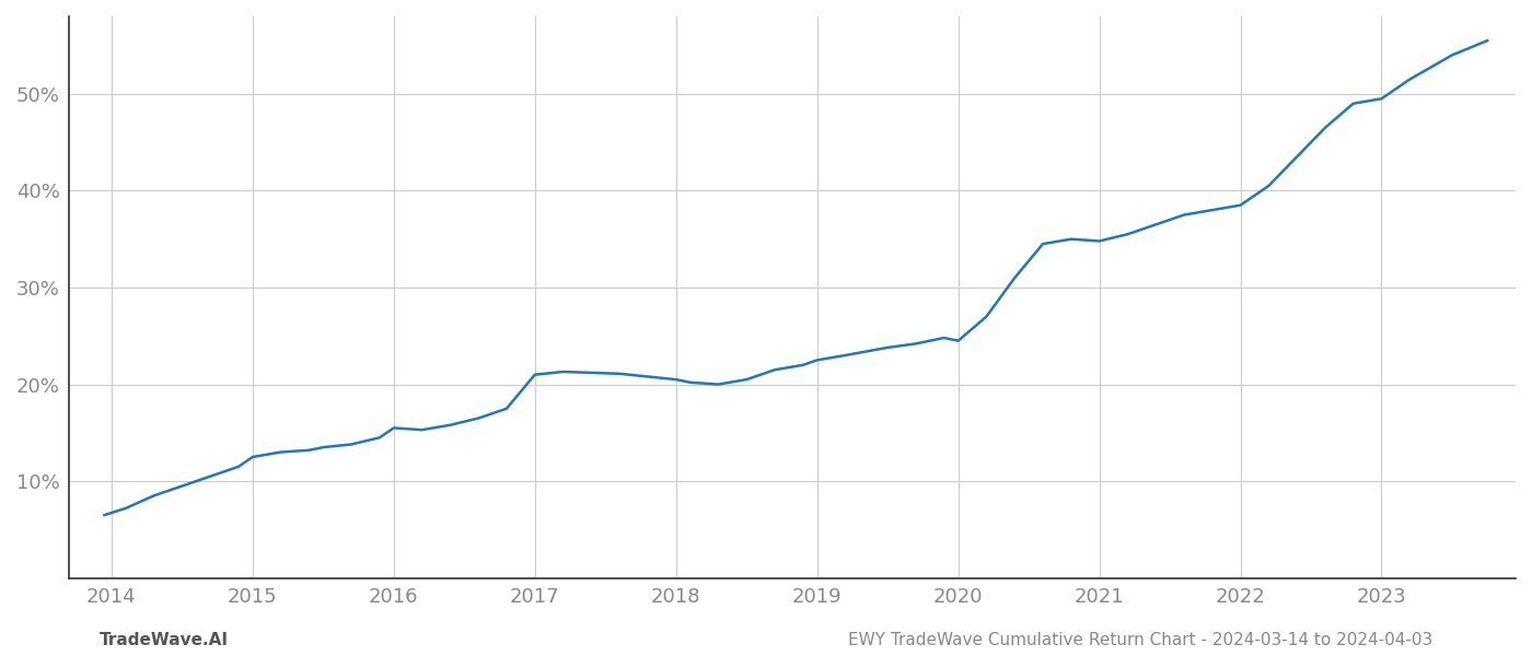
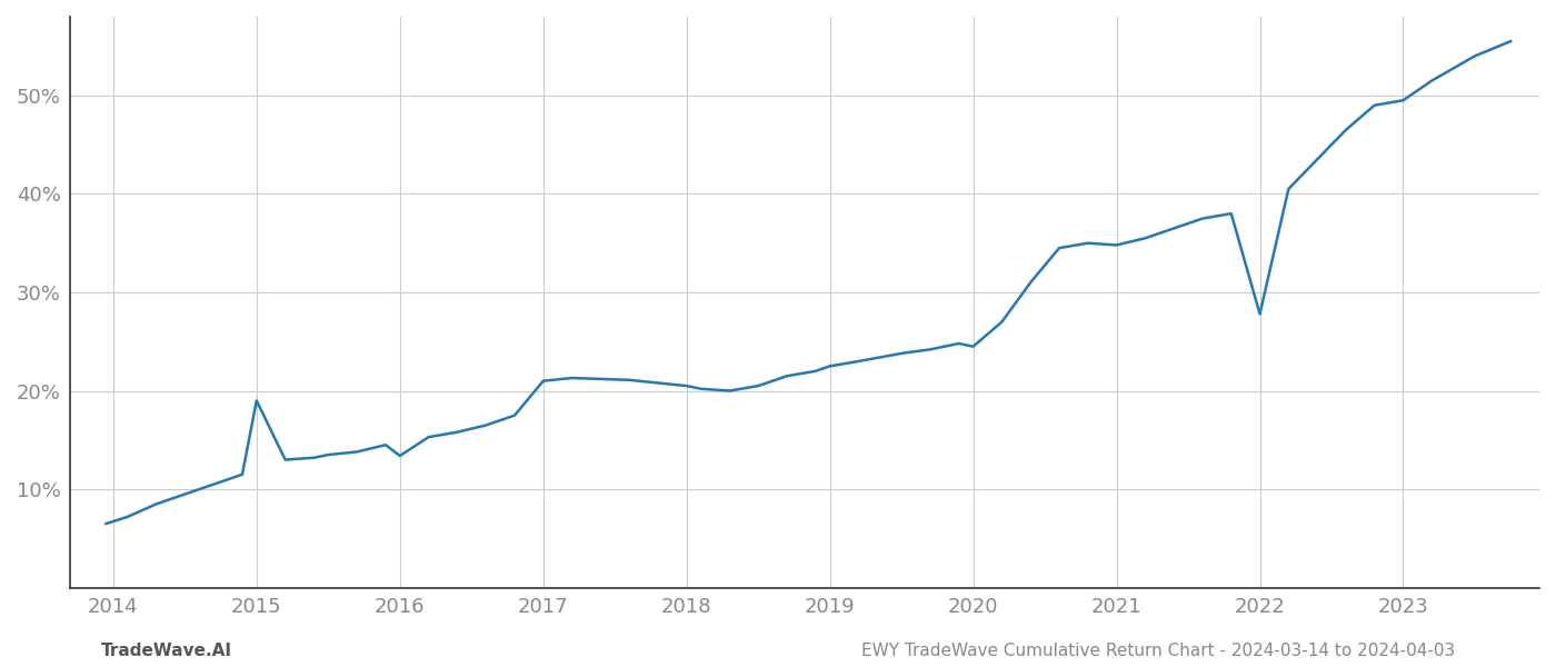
2015: 12.5% -> 19.0%
2016: 15.5% -> 13.4%
2022: 38.5% -> 27.8%
